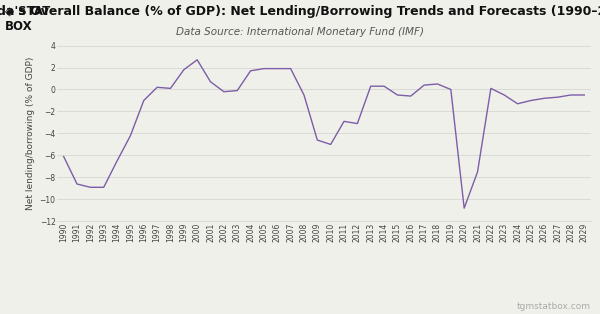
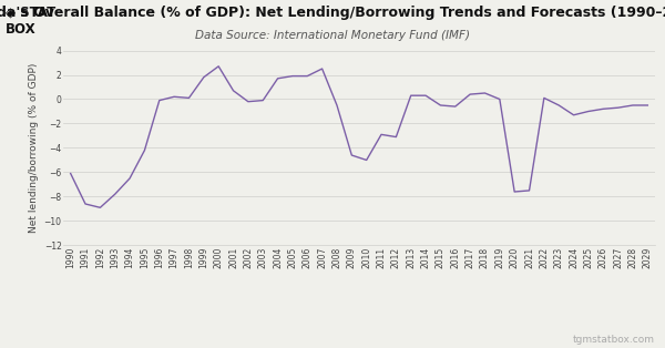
1993: -8.9 -> -7.8
1996: -1.0 -> -0.1
2007: 1.9 -> 2.5
2020: -10.8 -> -7.6
